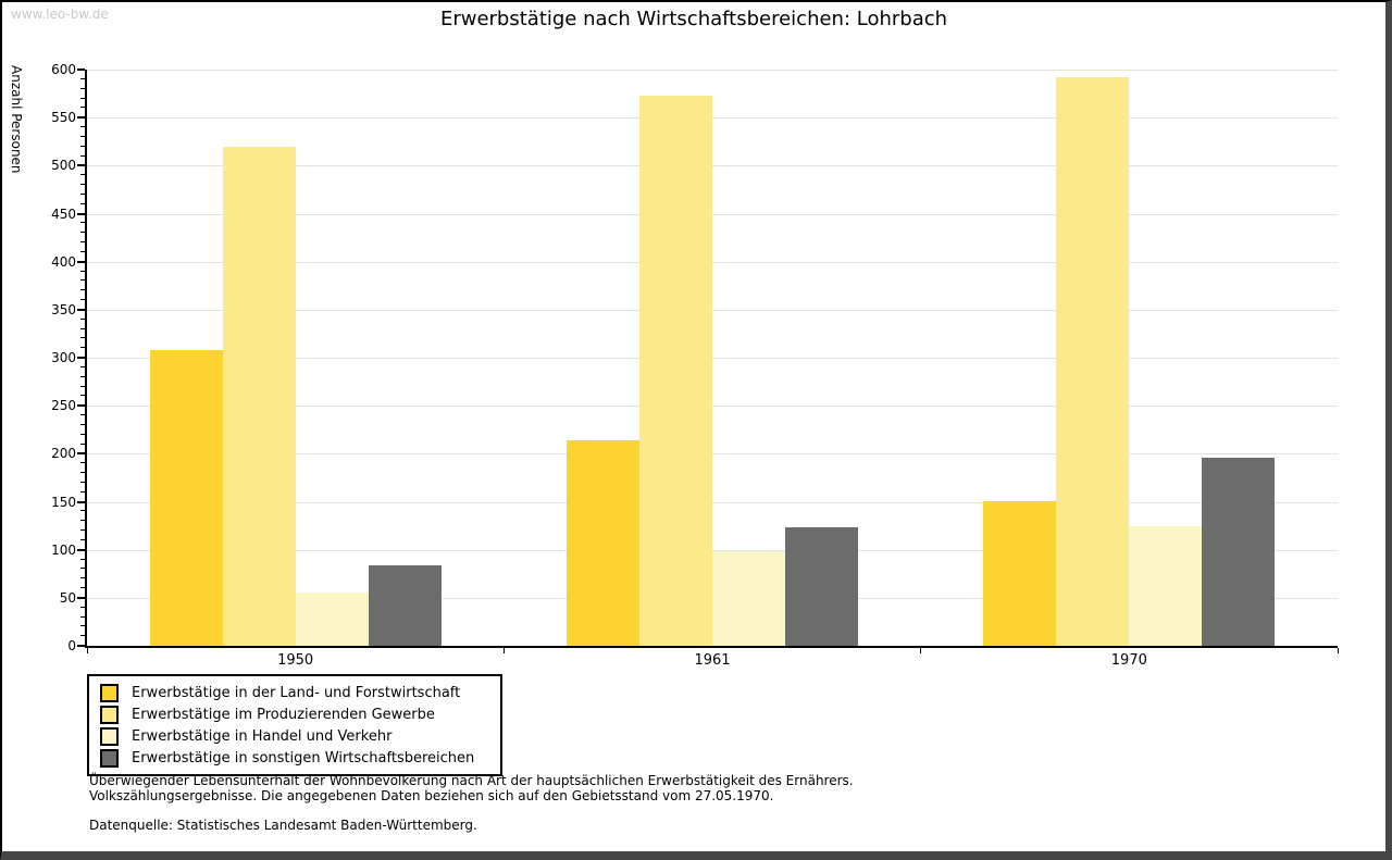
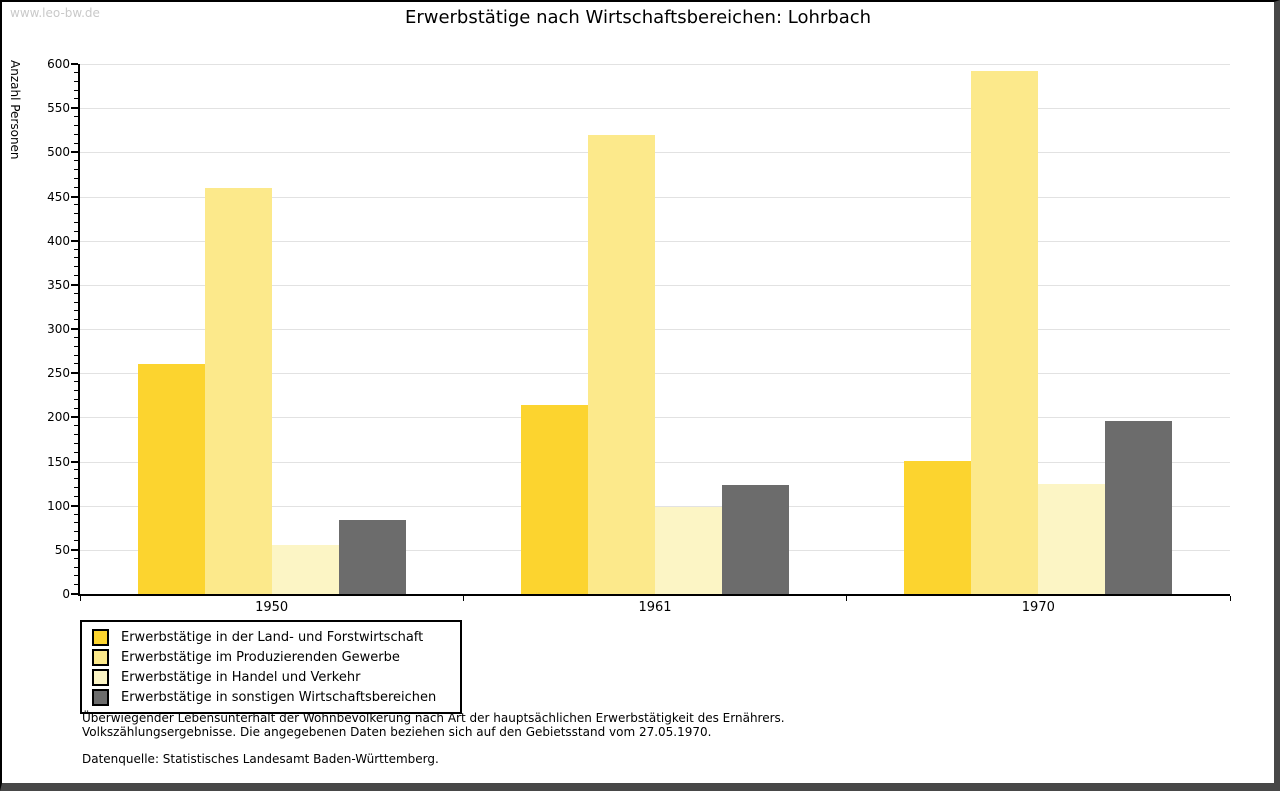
Erwerbstätige in der Land- und Forstwirtschaft/1950: 310 -> 260
Erwerbstätige im Produzierenden Gewerbe/1950: 520 -> 460
Erwerbstätige im Produzierenden Gewerbe/1961: 570 -> 520
